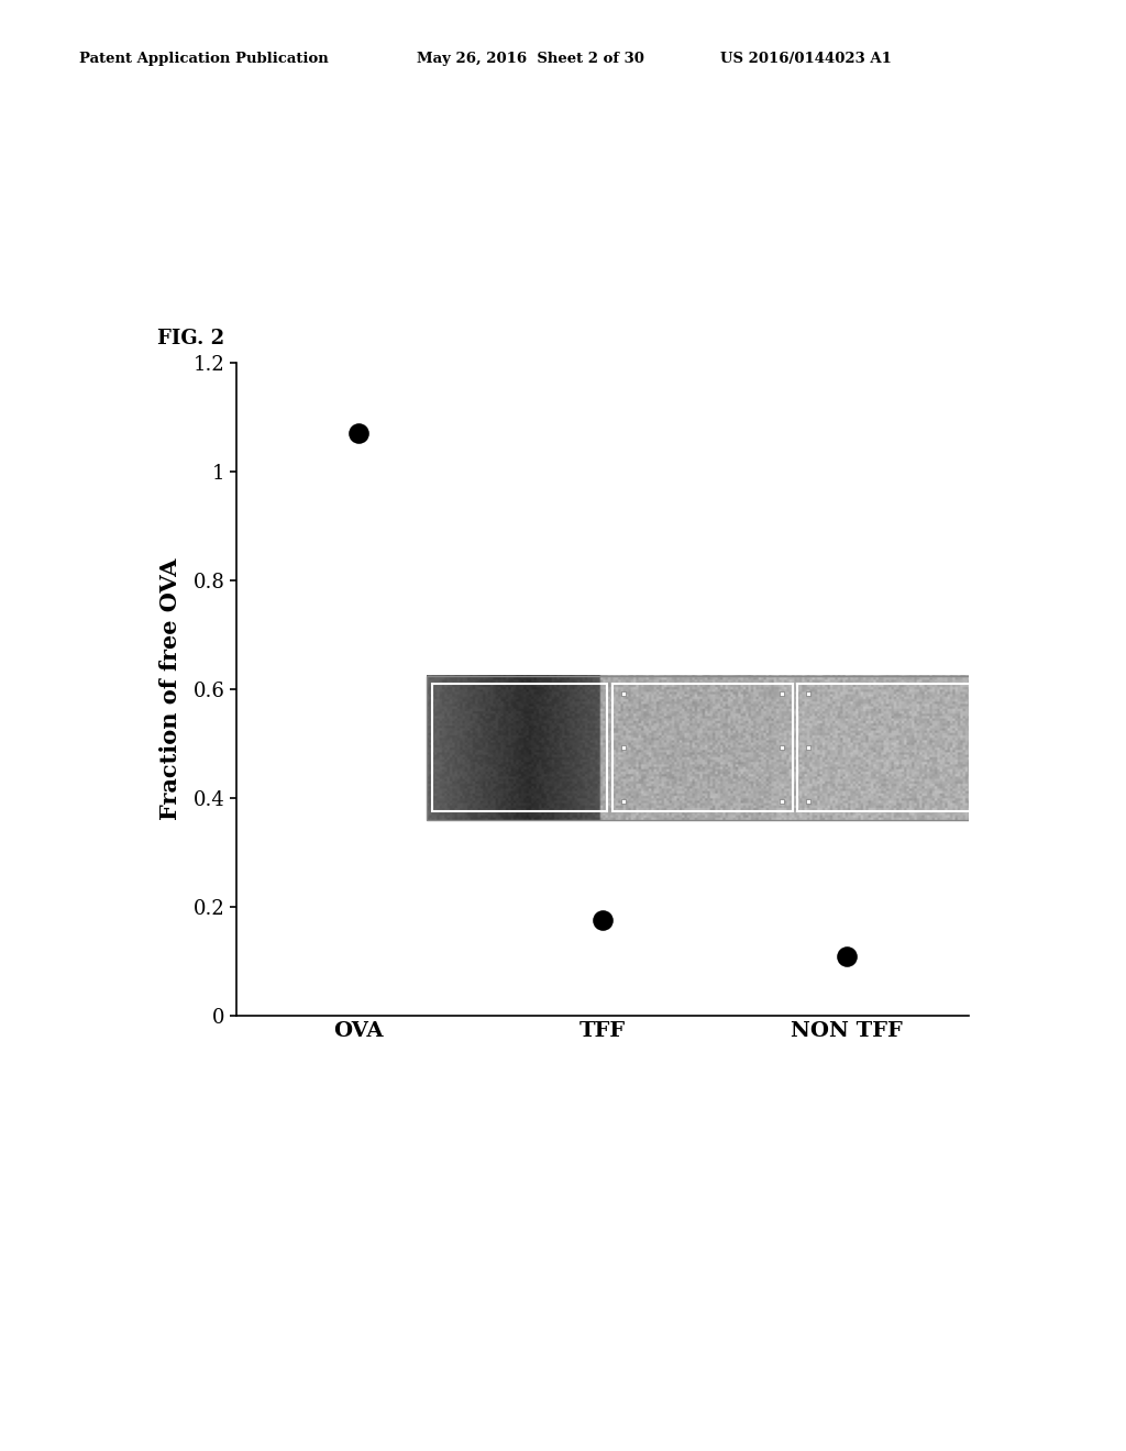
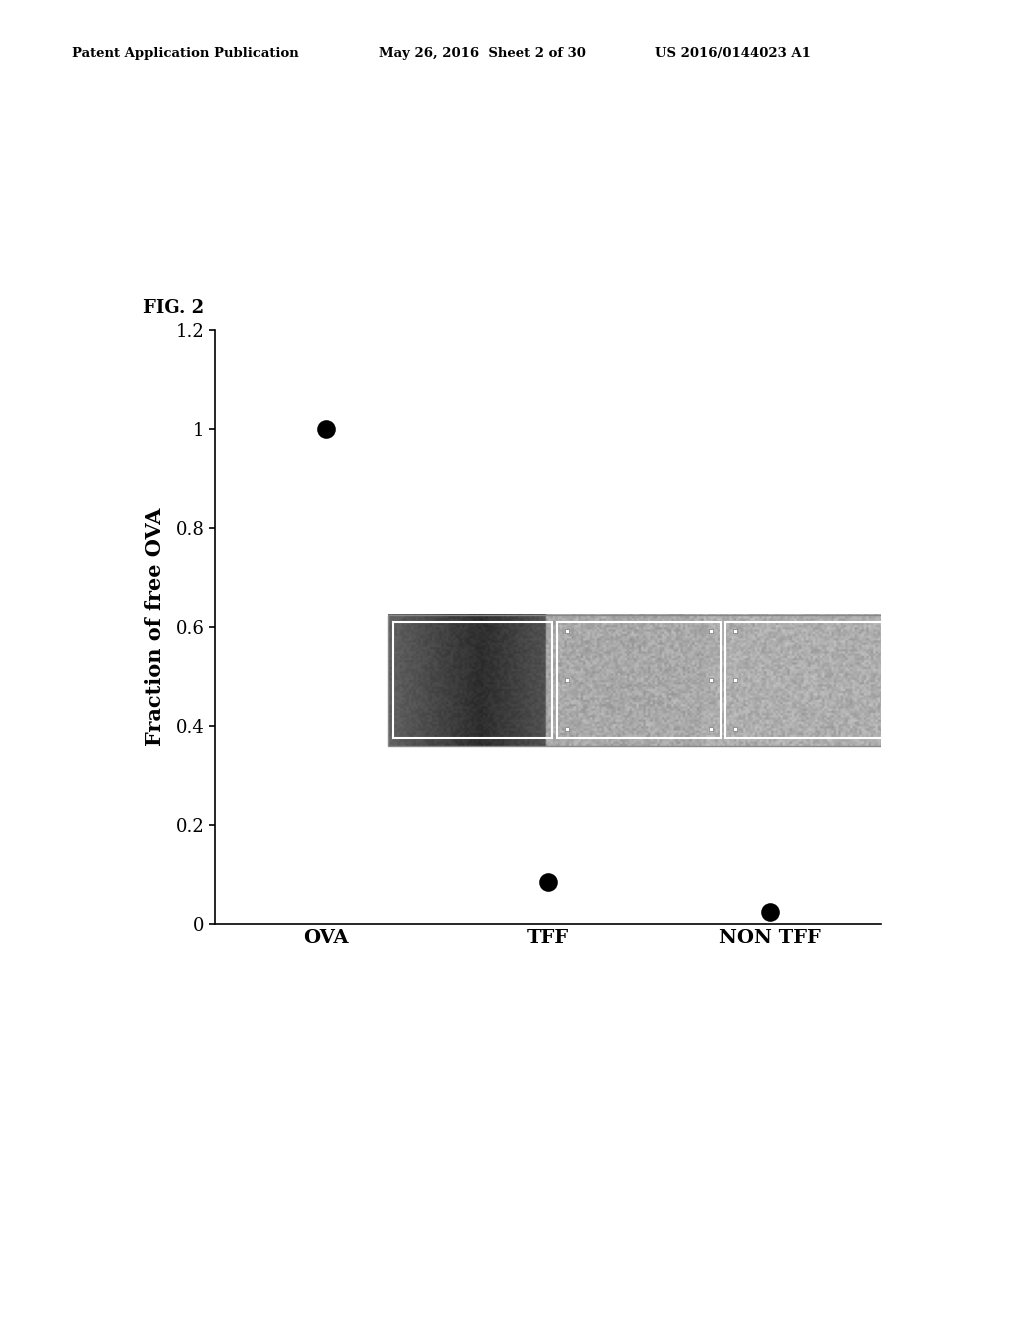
OVA: 1.070 -> 1.000
TFF: 0.175 -> 0.085
NON TFF: 0.110 -> 0.025
